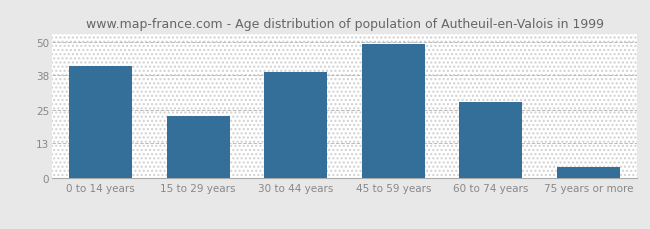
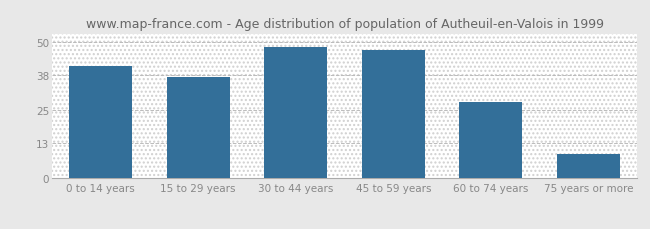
15 to 29 years: 23 -> 37
30 to 44 years: 39 -> 48
45 to 59 years: 49 -> 47
75 years or more: 4 -> 9
